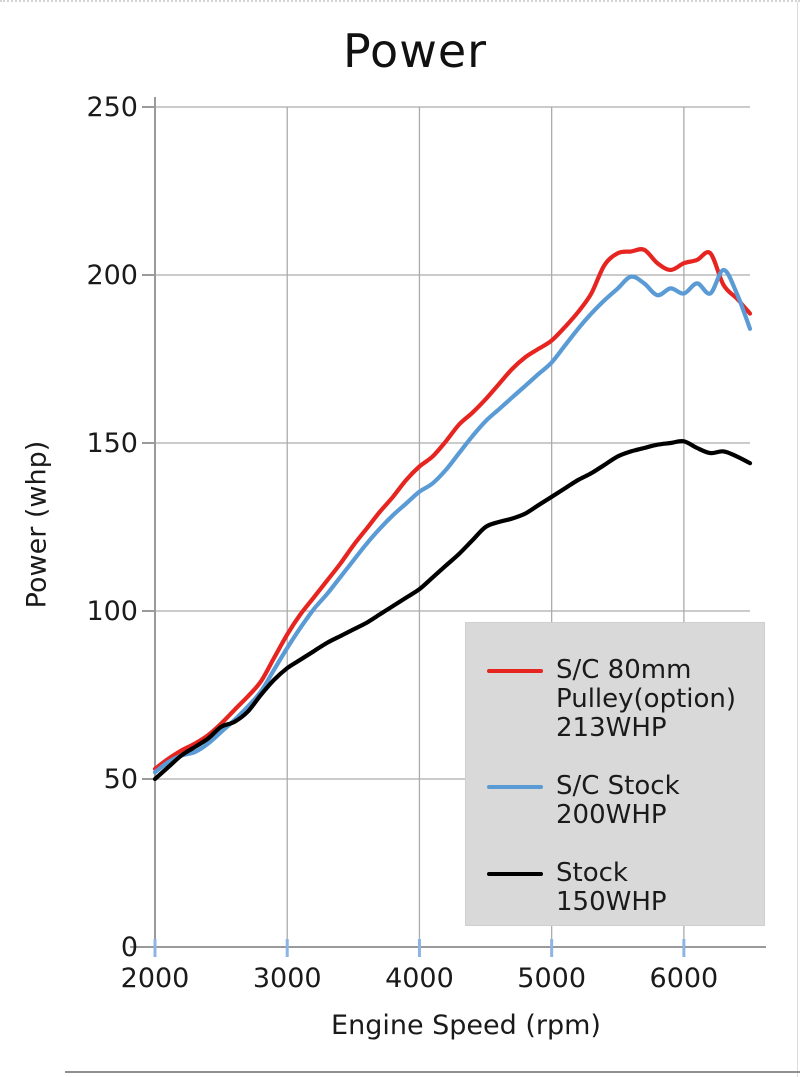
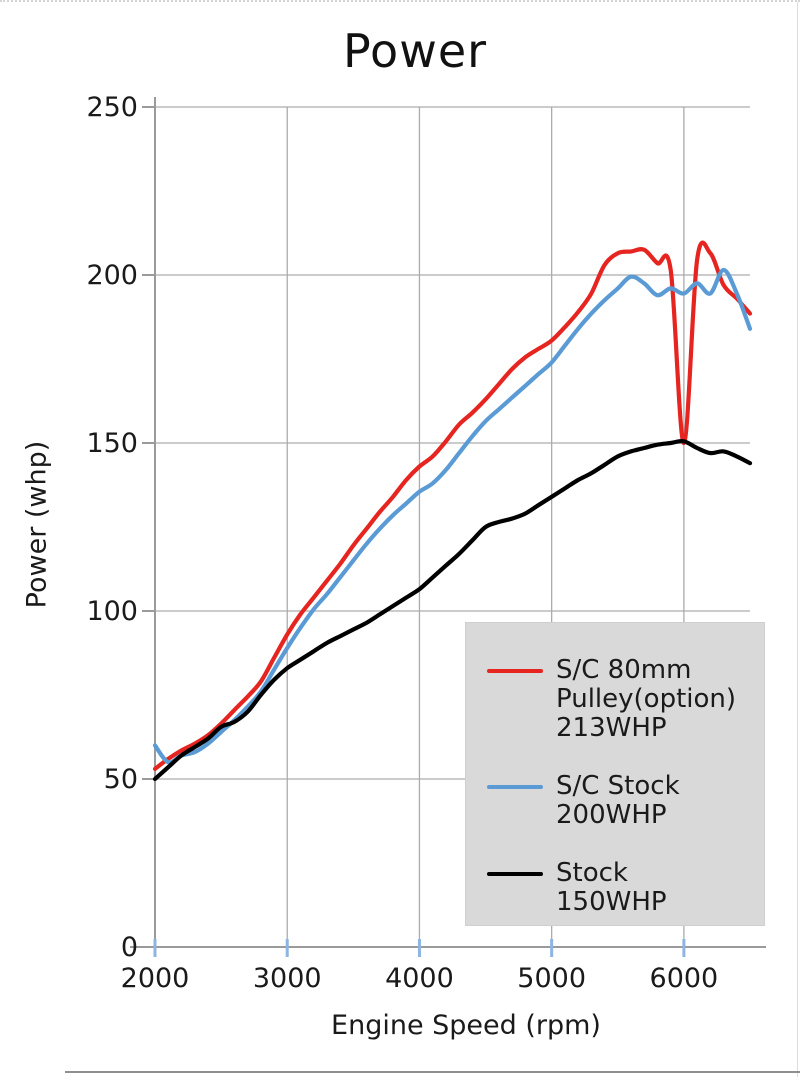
S/C Stock 200WHP/2000: 52 -> 60
S/C 80mm Pulley(option) 213WHP/6000: 204 -> 150
